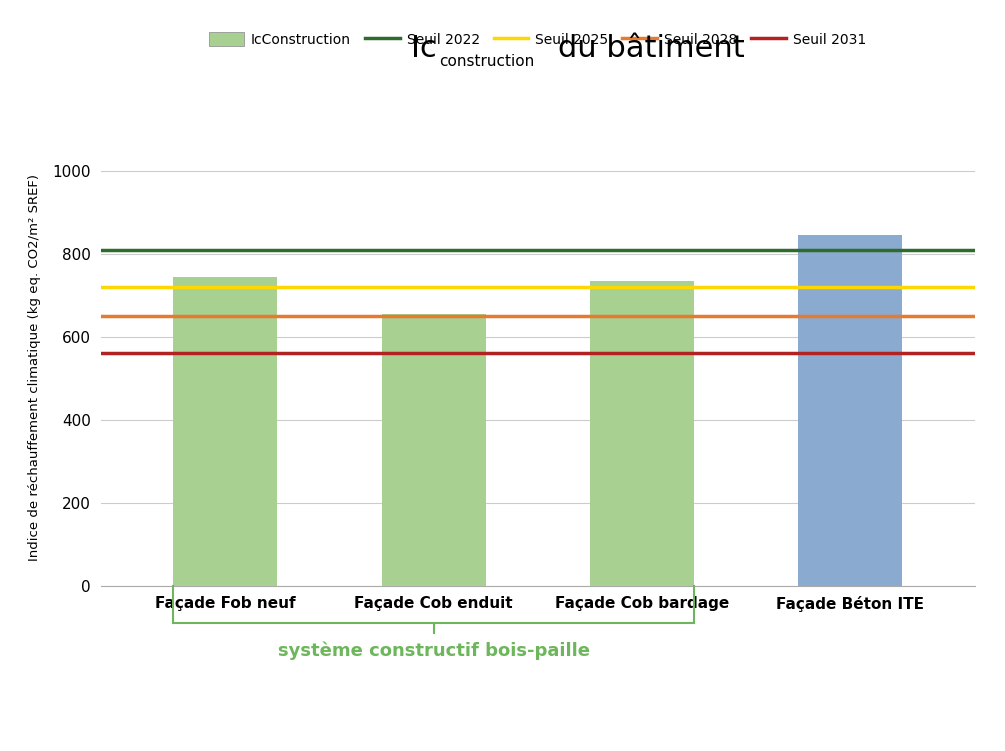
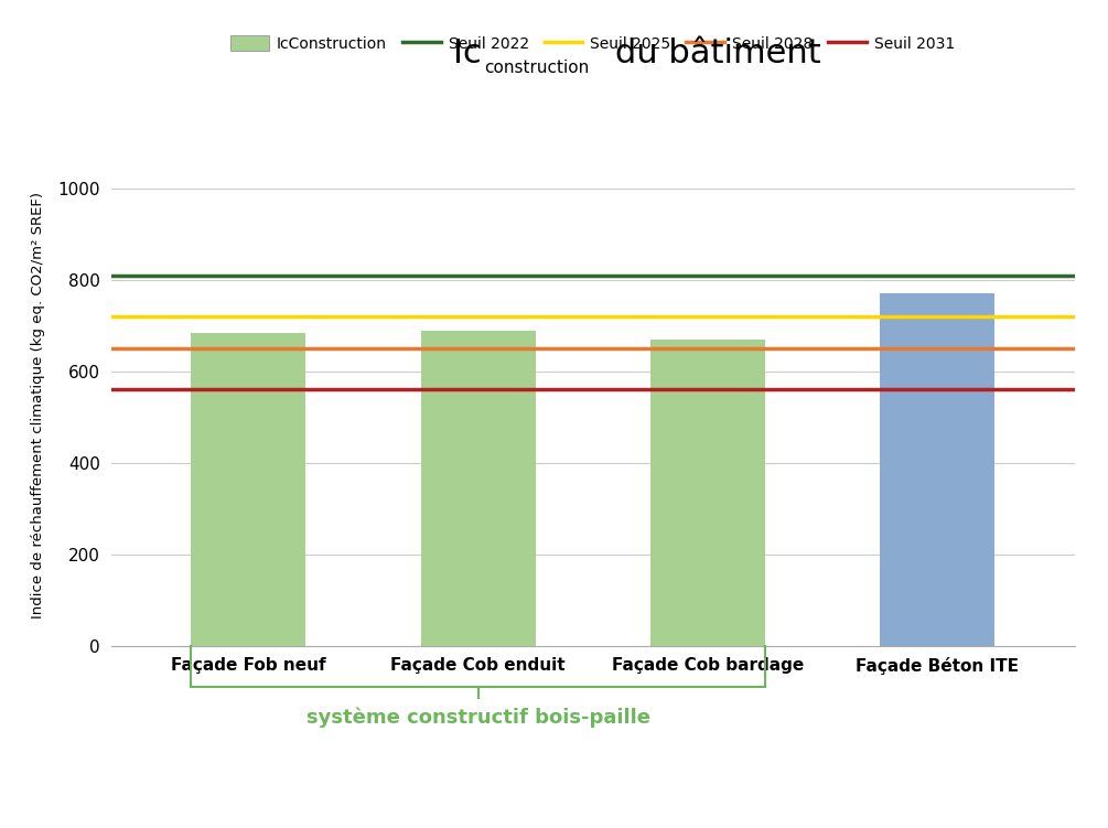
Façade Fob neuf: 745 -> 685
Façade Cob enduit: 655 -> 690
Façade Cob bardage: 735 -> 670
Façade Béton ITE: 845 -> 770
